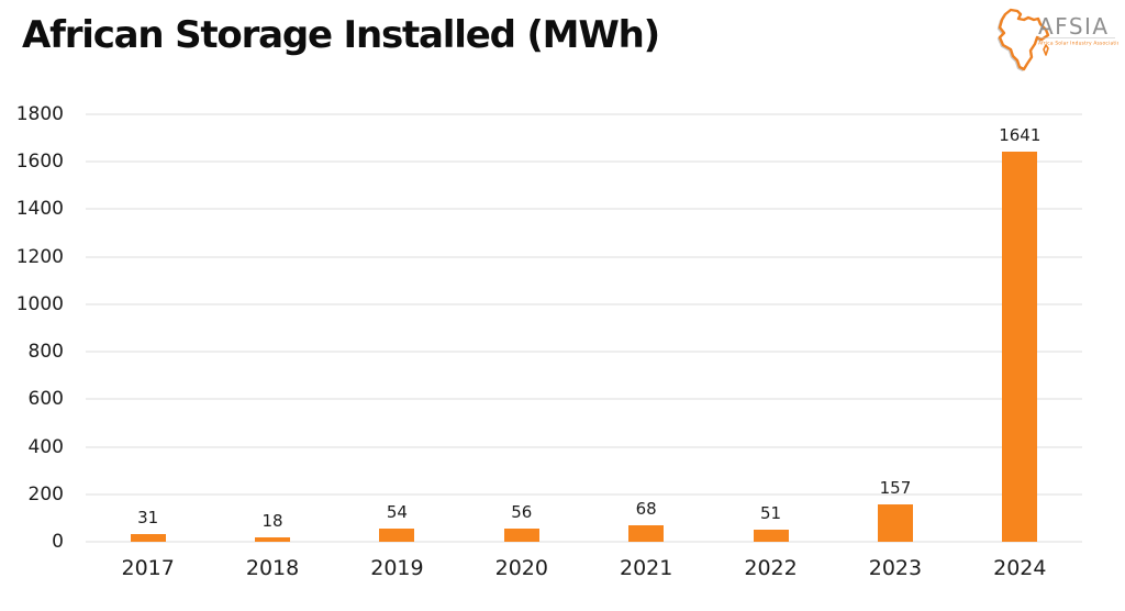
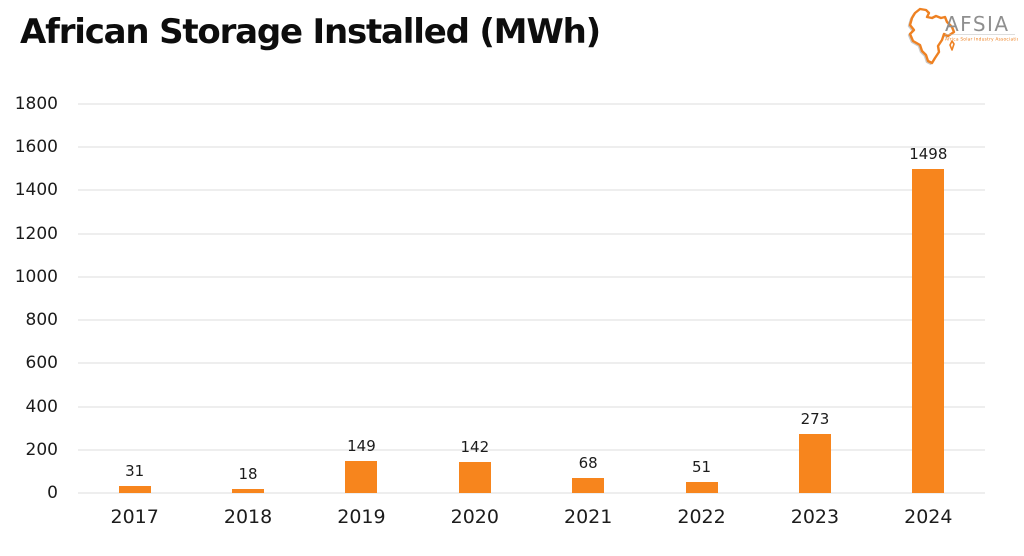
2019: 54 -> 149
2020: 56 -> 142
2023: 157 -> 273
2024: 1641 -> 1498
